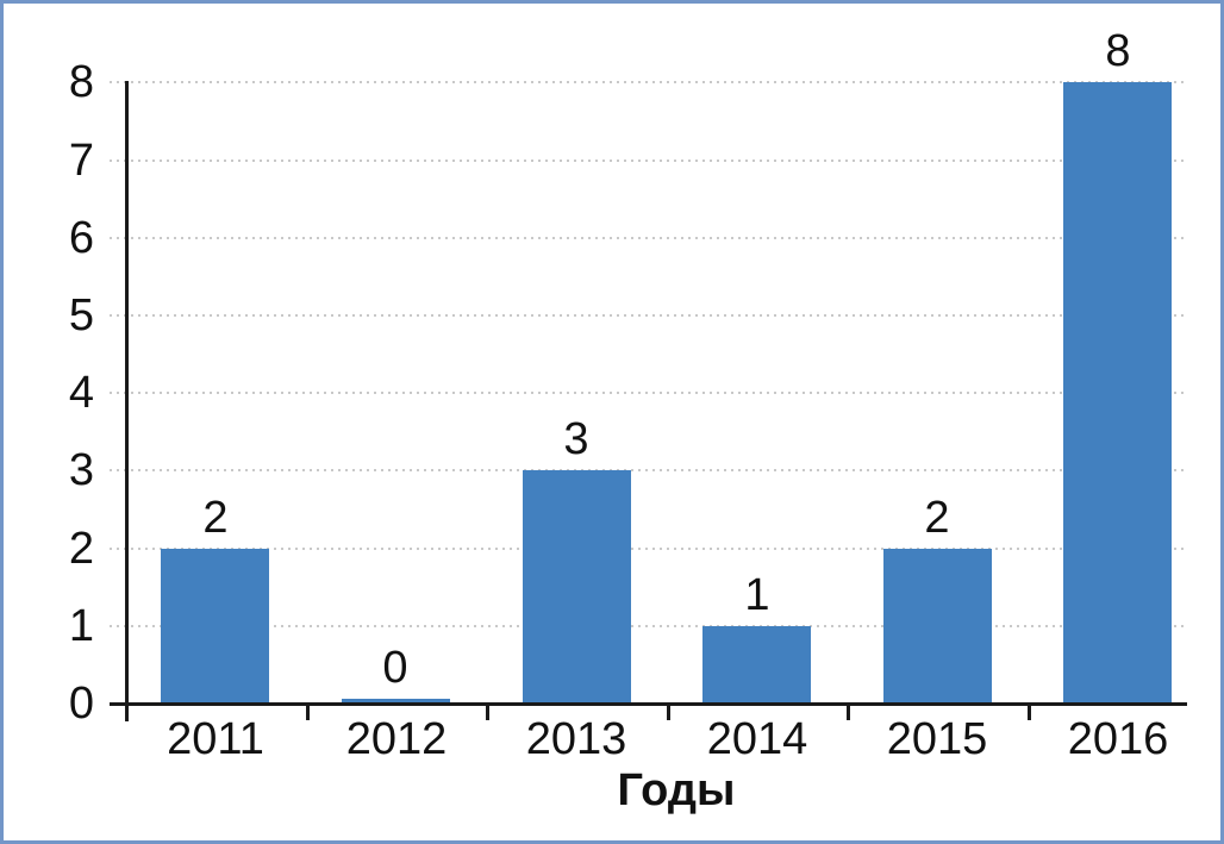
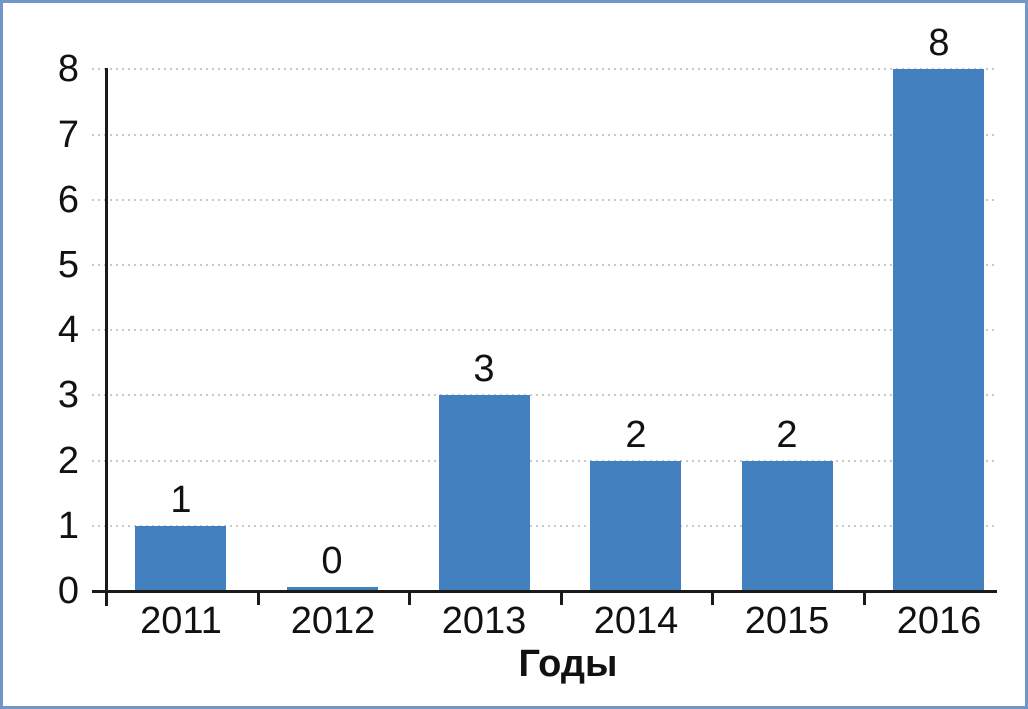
2011: 2 -> 1
2014: 1 -> 2
